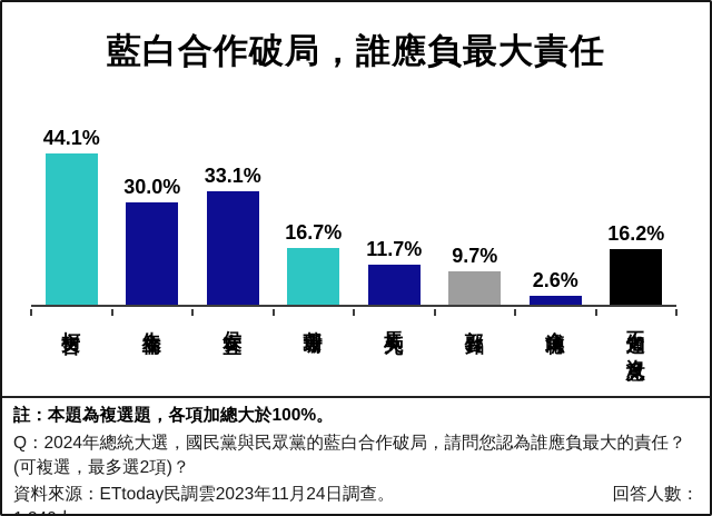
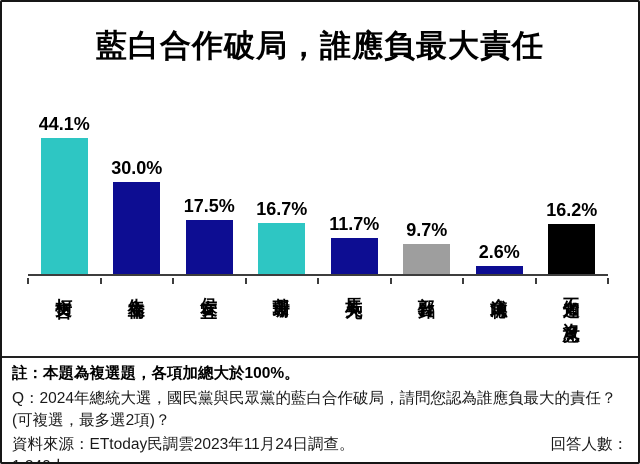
侯友宜: 33.1% -> 17.5%
